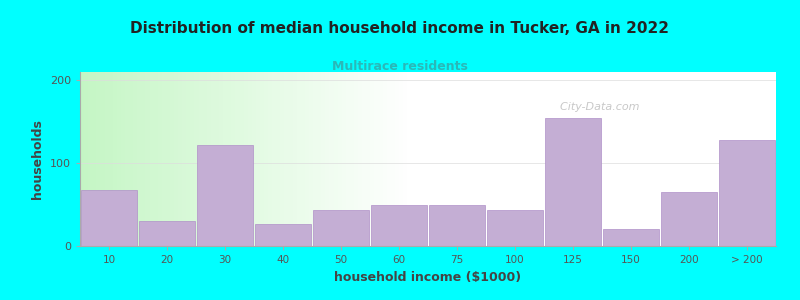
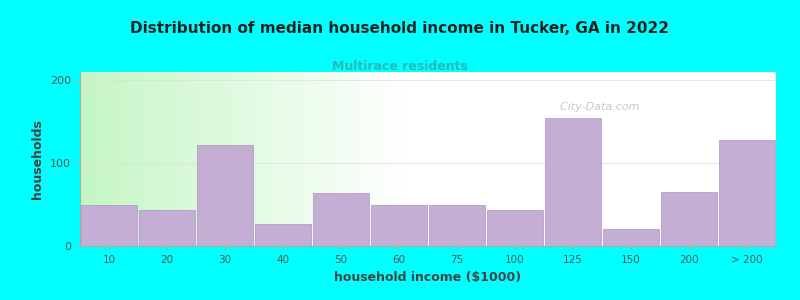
10: 68 -> 50
20: 30 -> 44
50: 43 -> 64
